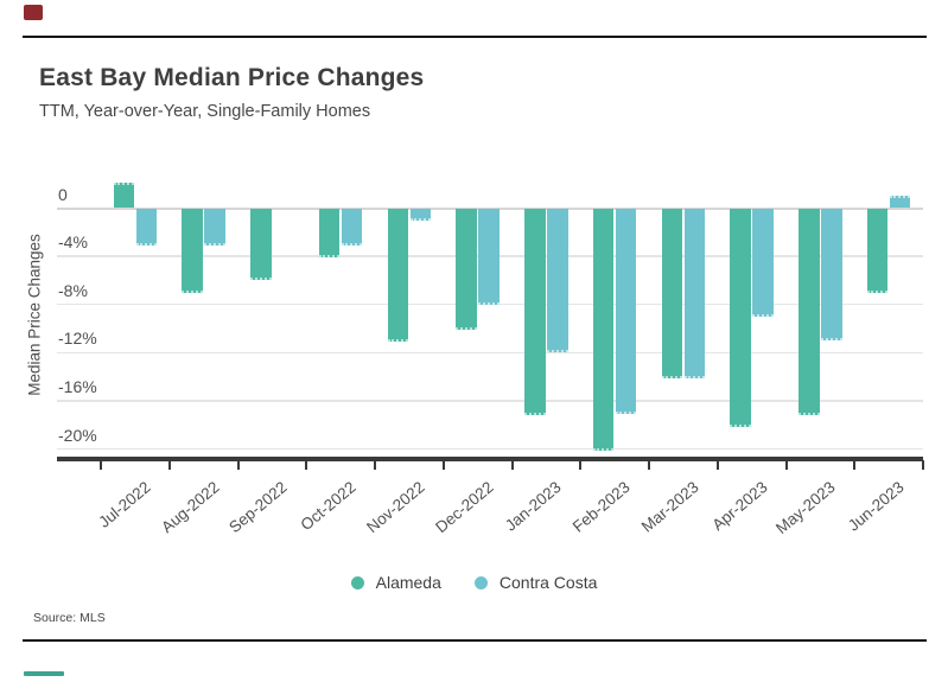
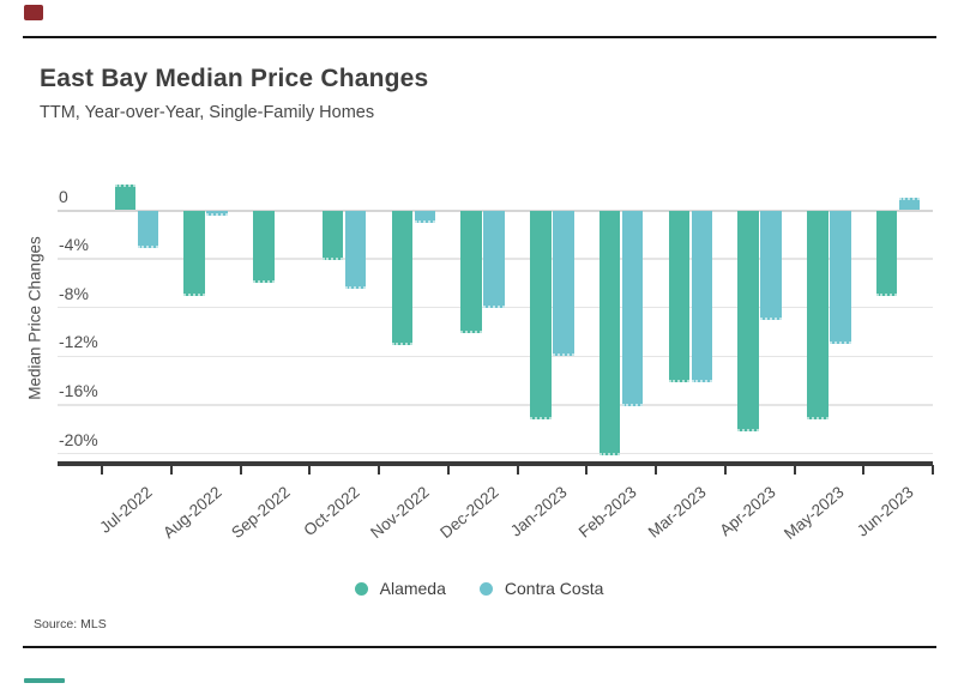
Contra Costa/Aug-2022: -3.1 -> -0.4
Contra Costa/Oct-2022: -3.1 -> -6.5
Contra Costa/Feb-2023: -17.1 -> -16.1
